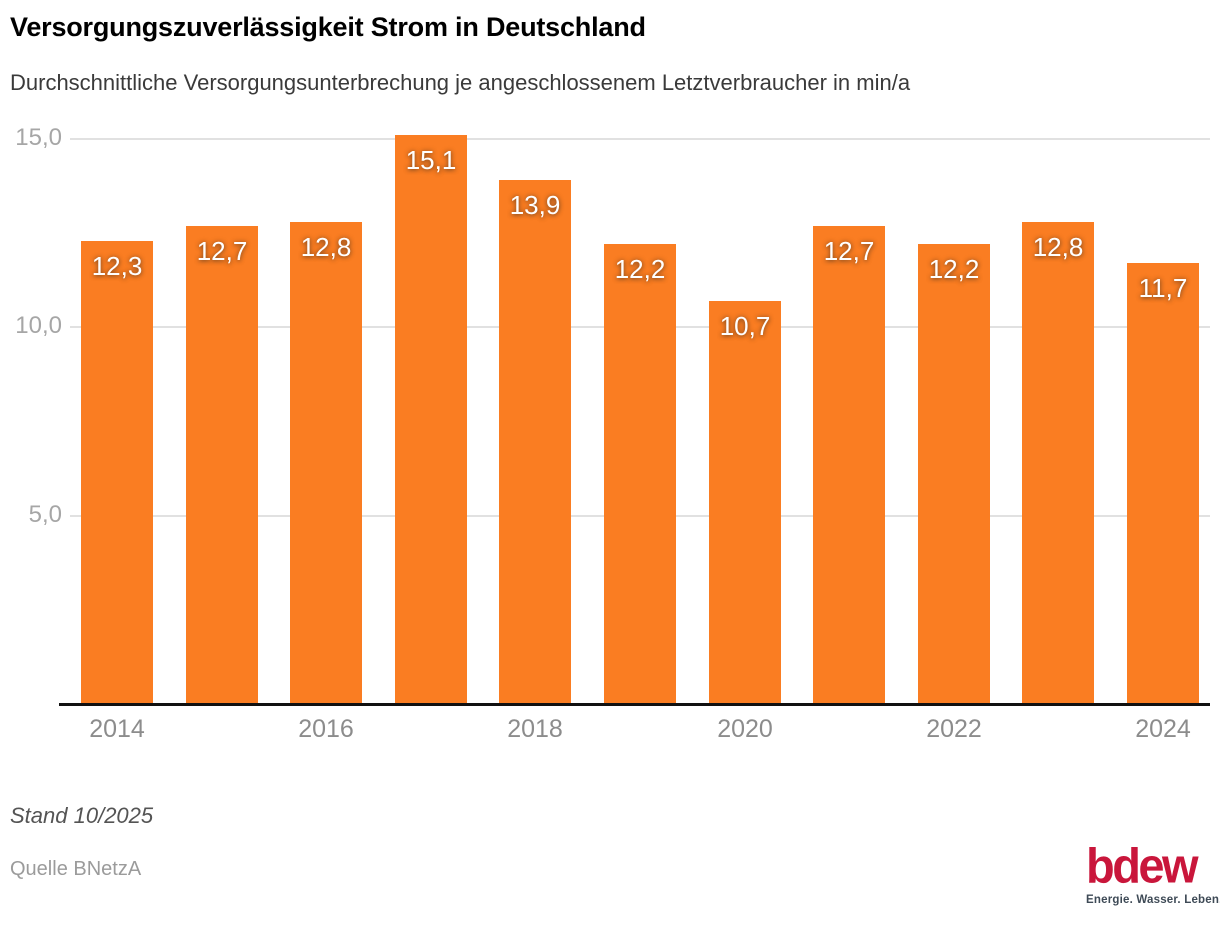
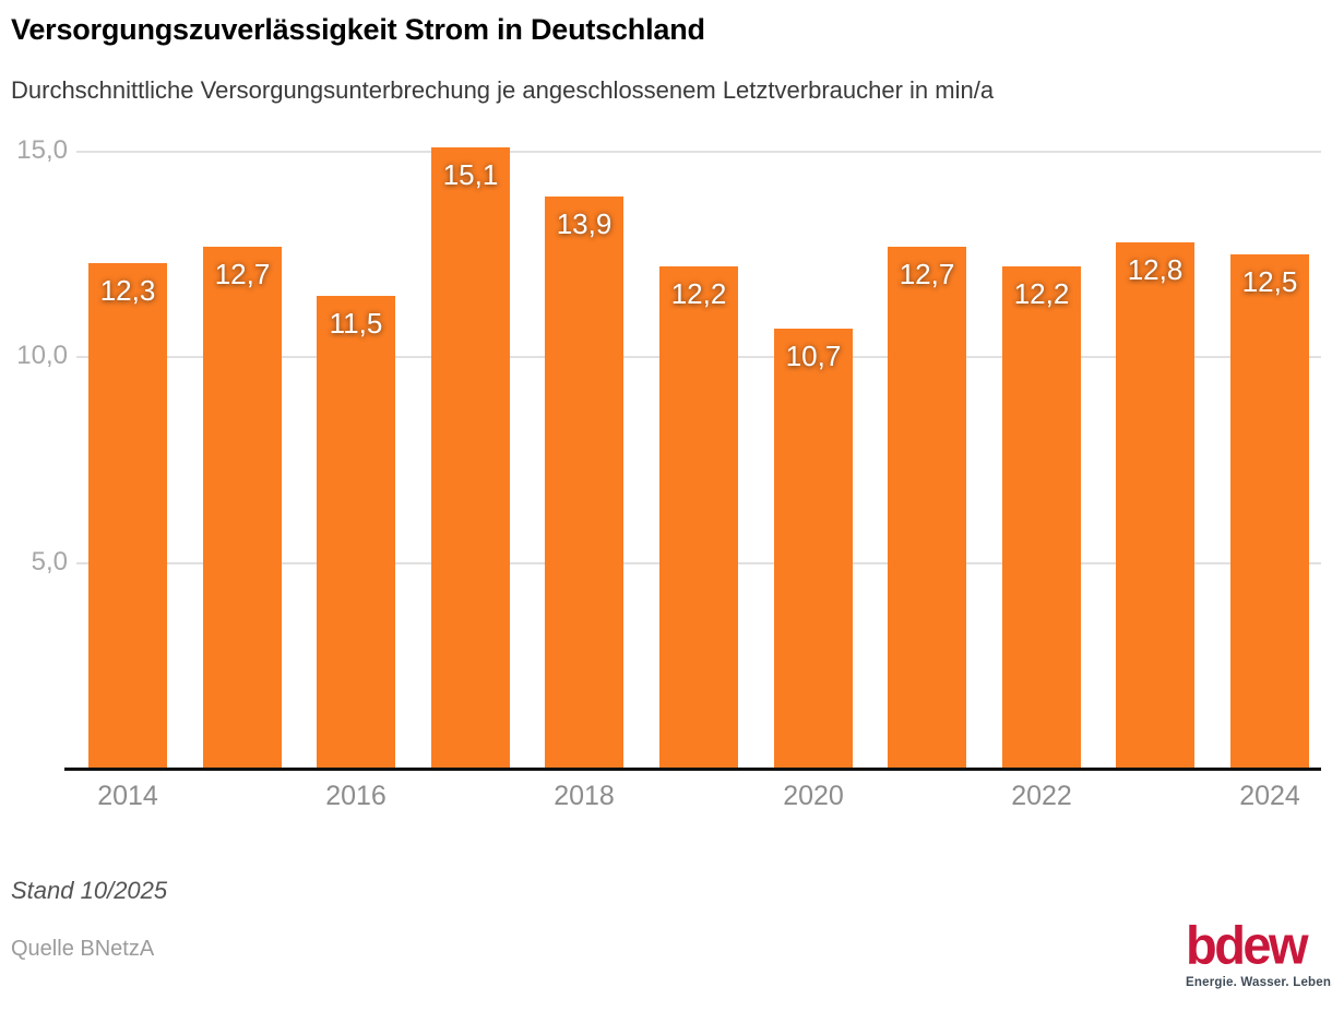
2016: 12,8 -> 11,5
2024: 11,7 -> 12,5
